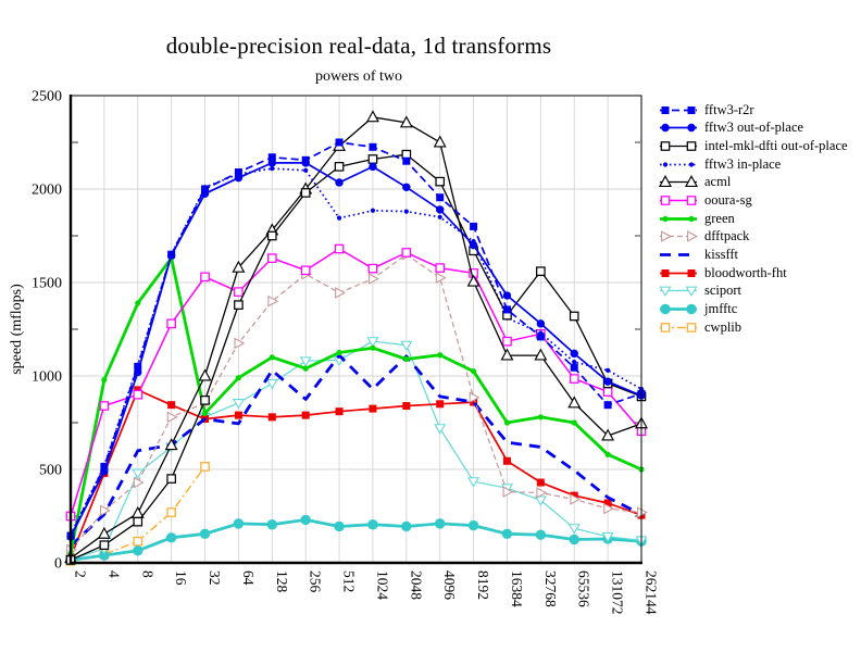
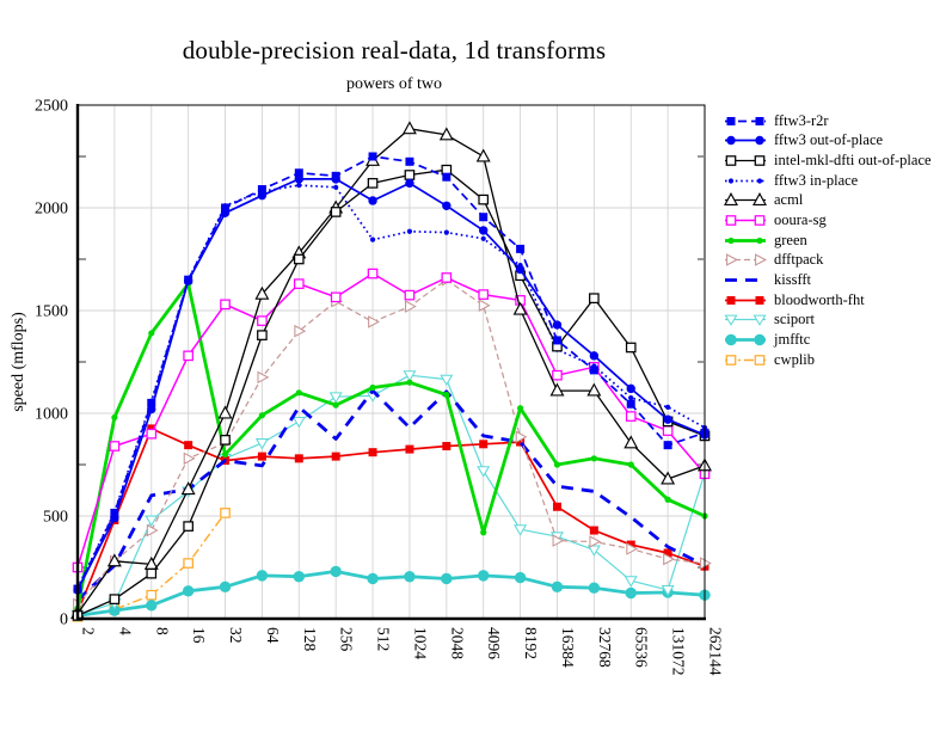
acml/4: 160 -> 280
green/4096: 1110 -> 420
sciport/262144: 120 -> 710
